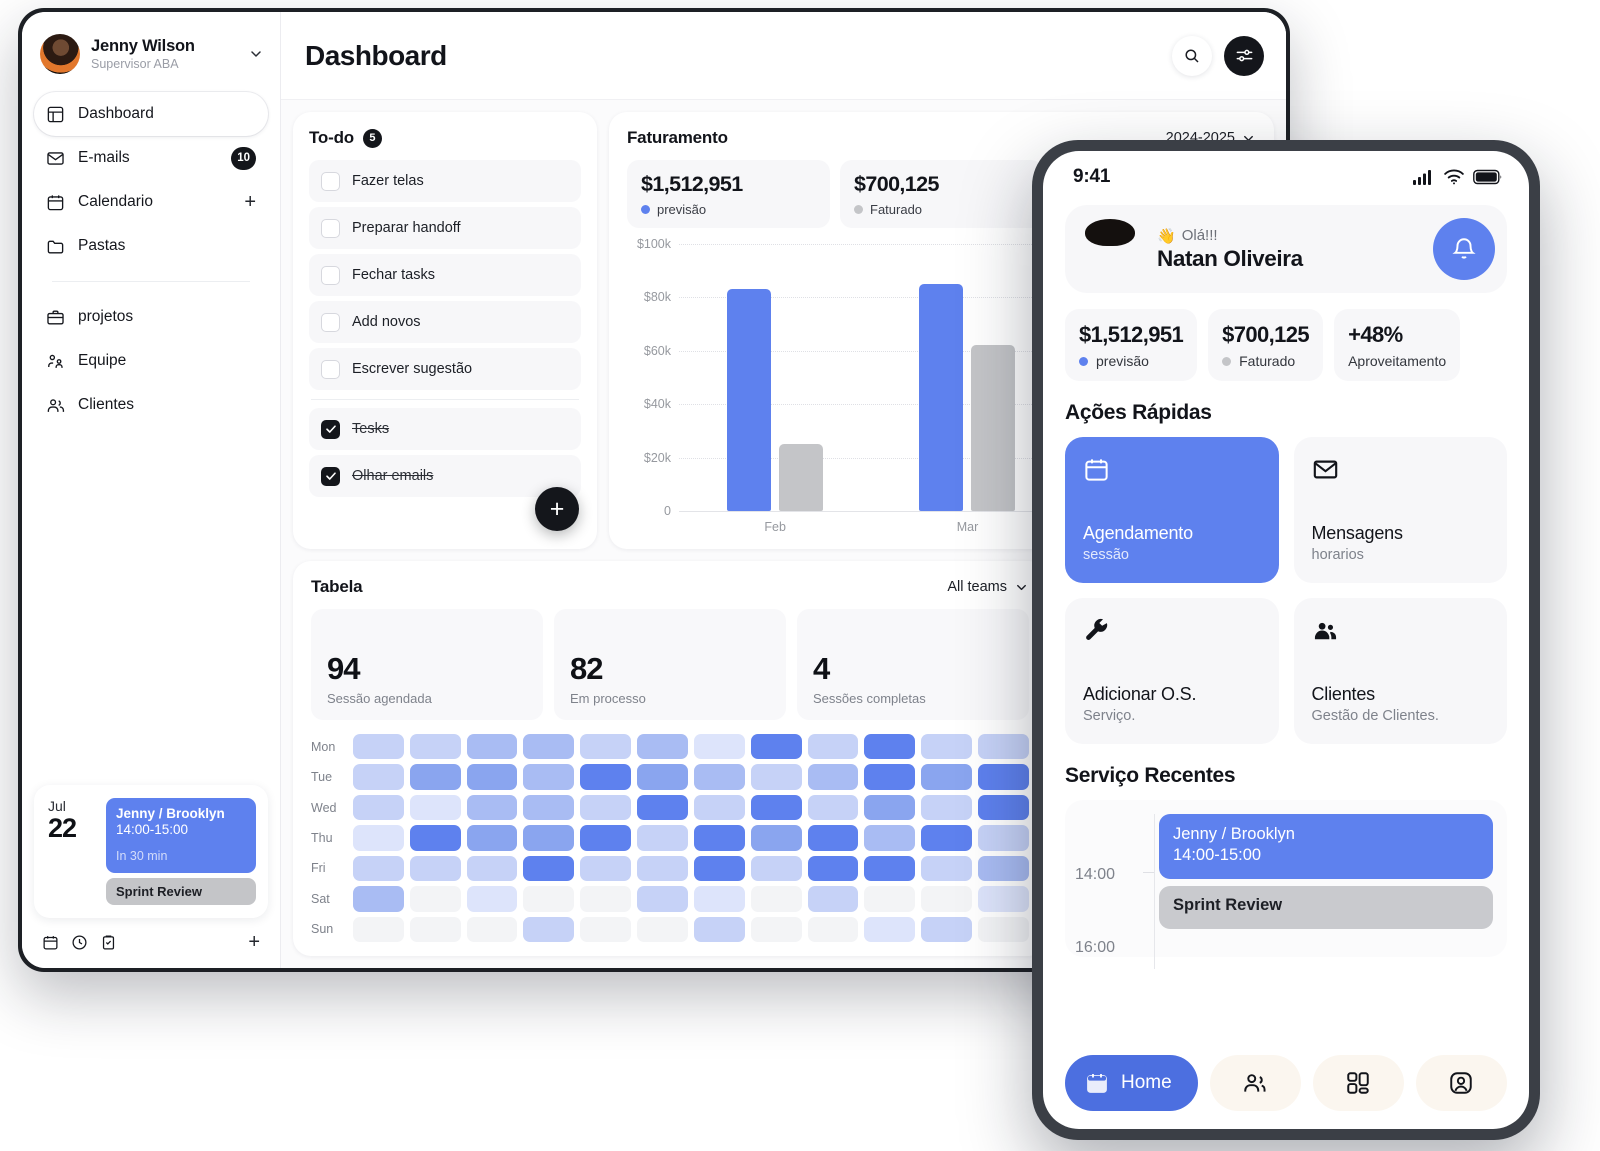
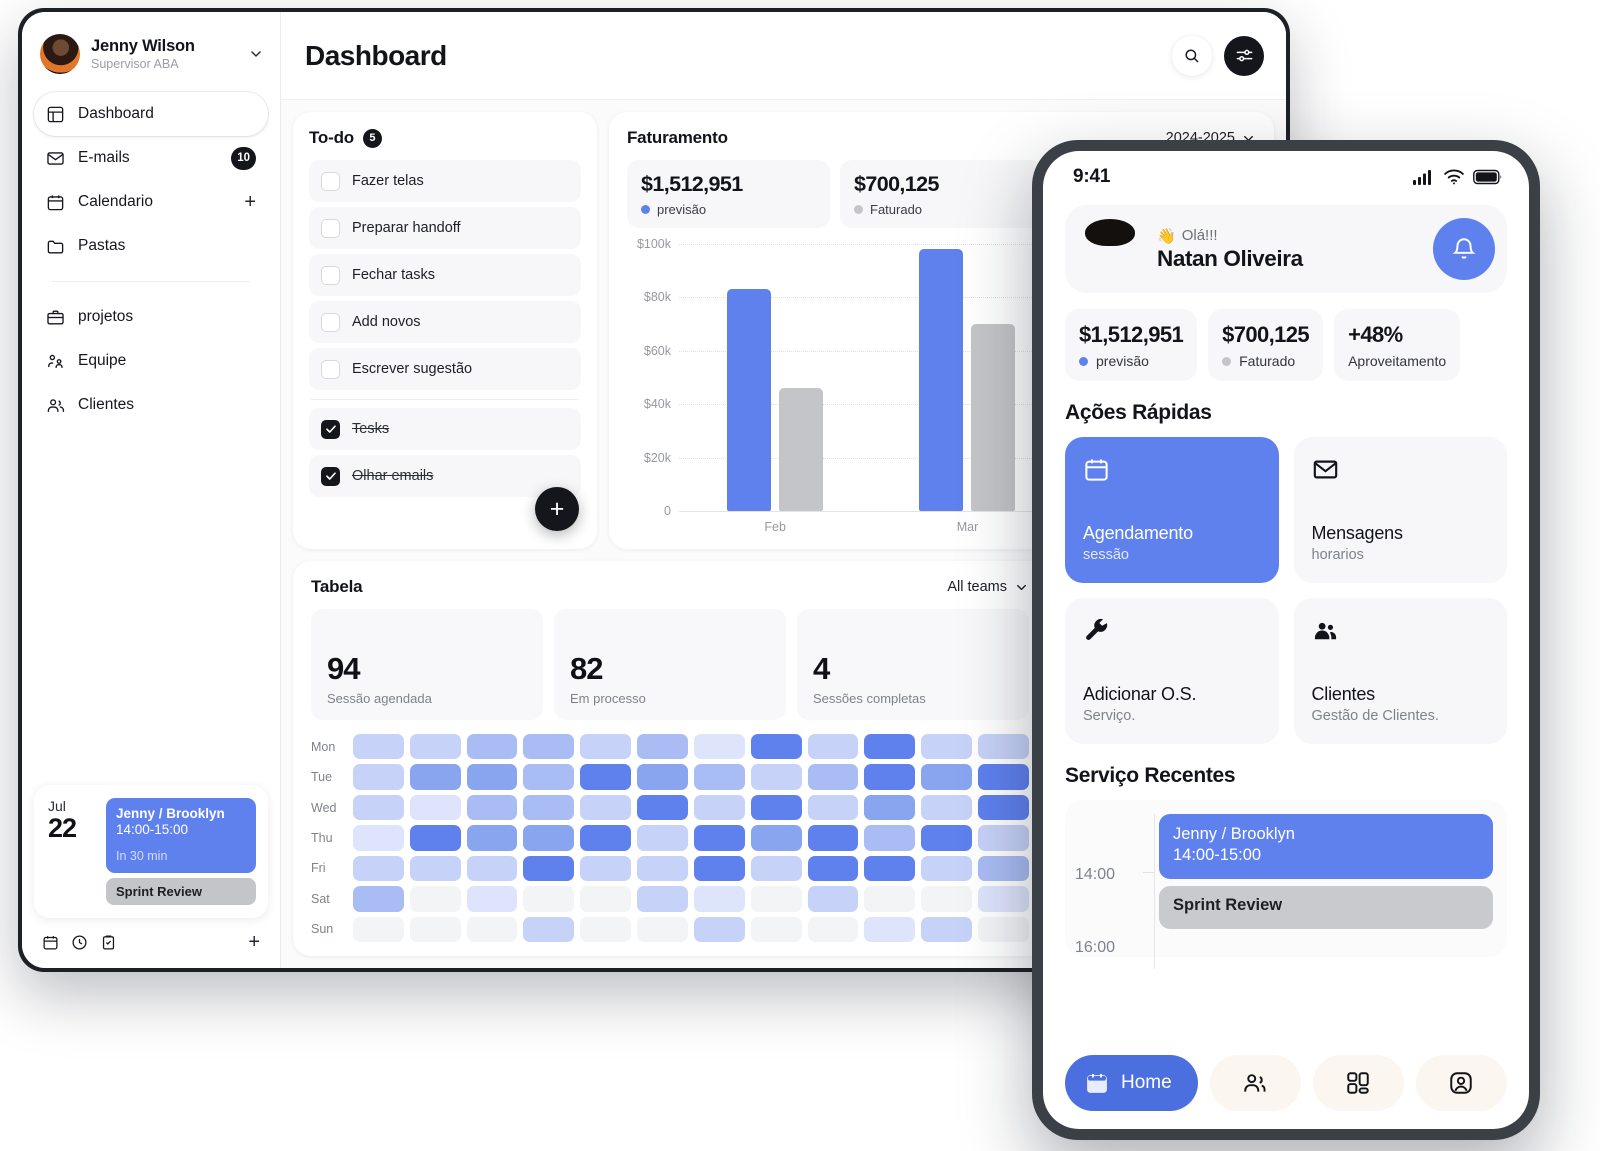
Faturado/Feb: $25k -> $46k
previsão/Mar: $85k -> $98k
Faturado/Mar: $62k -> $70k
